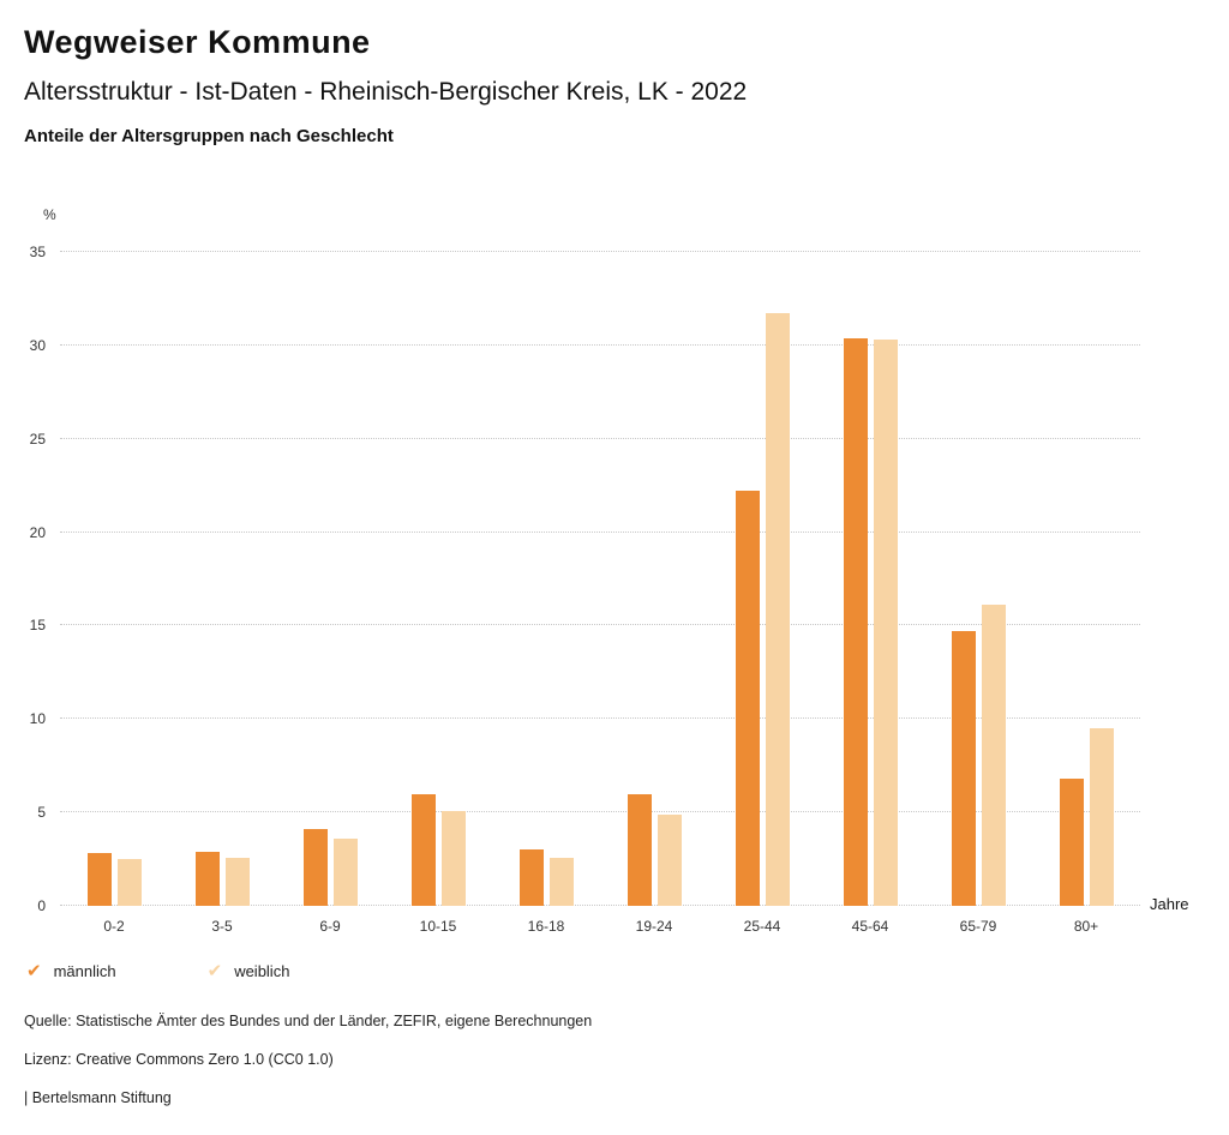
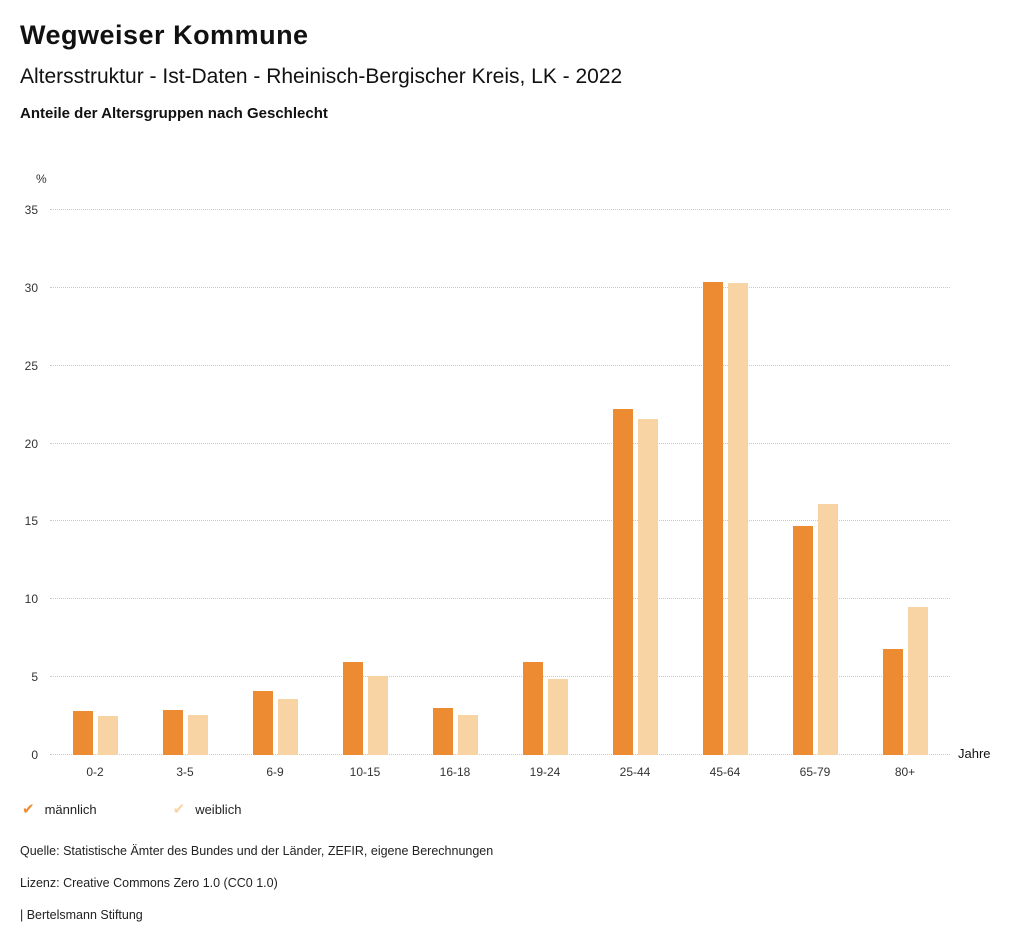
weiblich/25-44: 31.7 -> 21.6
